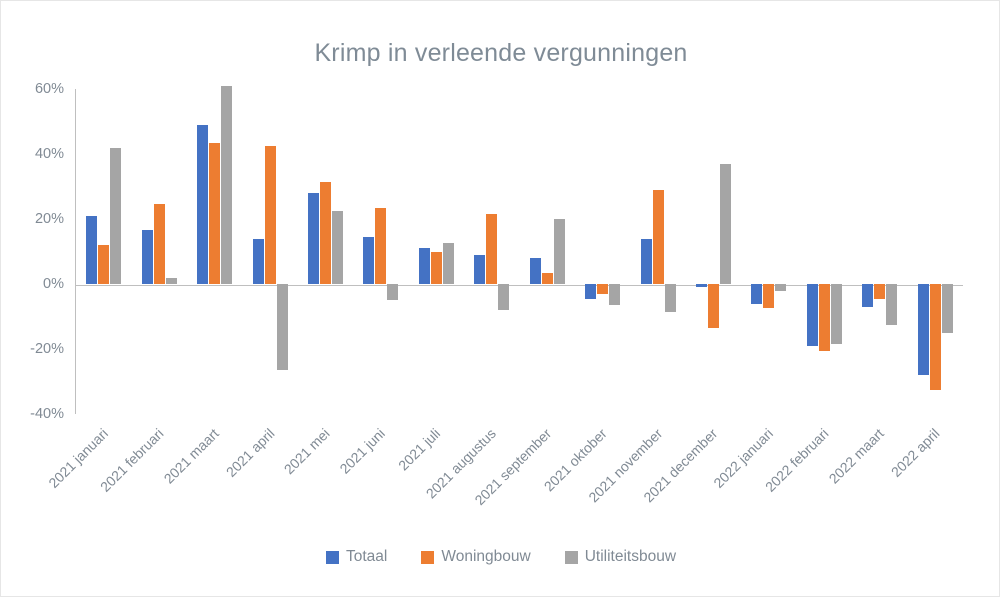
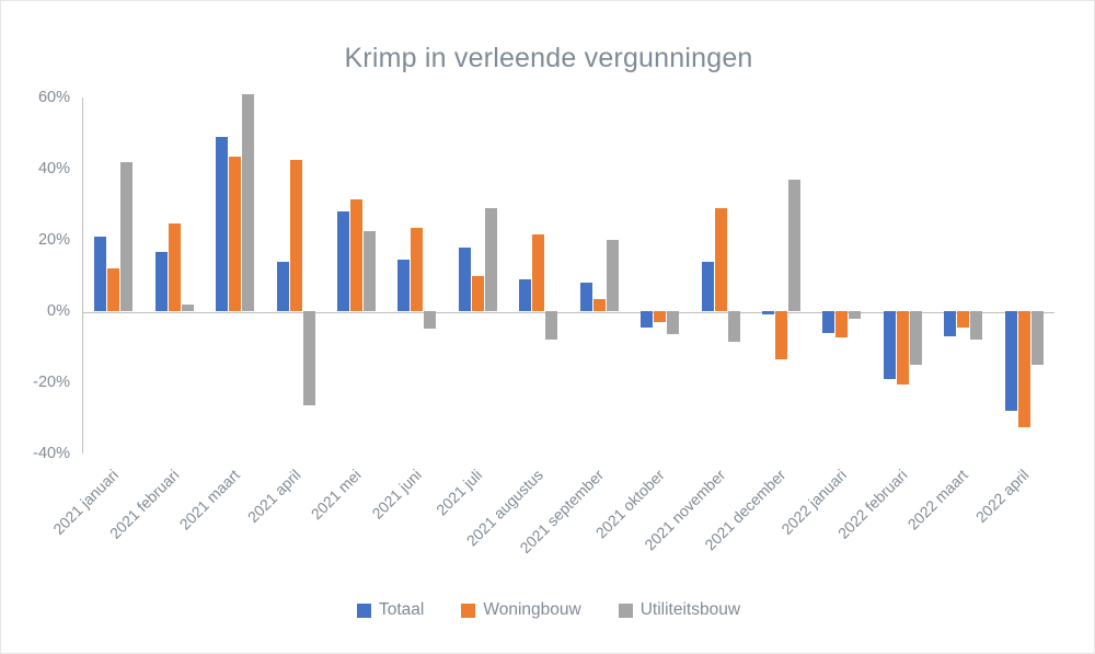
Totaal/2021 juli: 11% -> 18%
Utiliteitsbouw/2021 juli: 12% -> 29%
Utiliteitsbouw/2022 februari: -18% -> -15%
Utiliteitsbouw/2022 maart: -12% -> -8%
